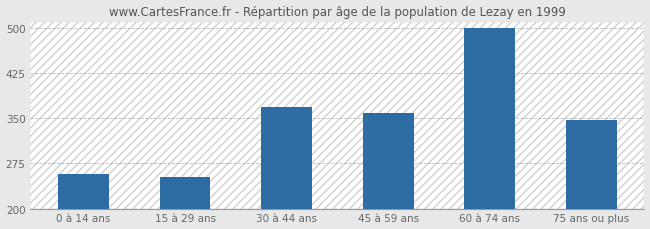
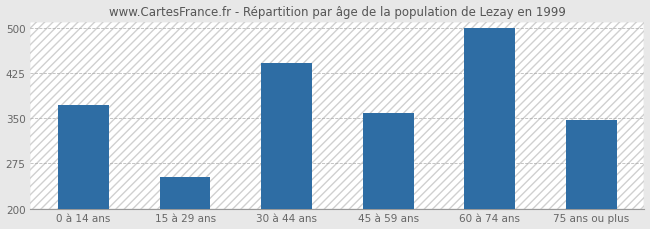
0 à 14 ans: 258 -> 372
30 à 44 ans: 368 -> 442
